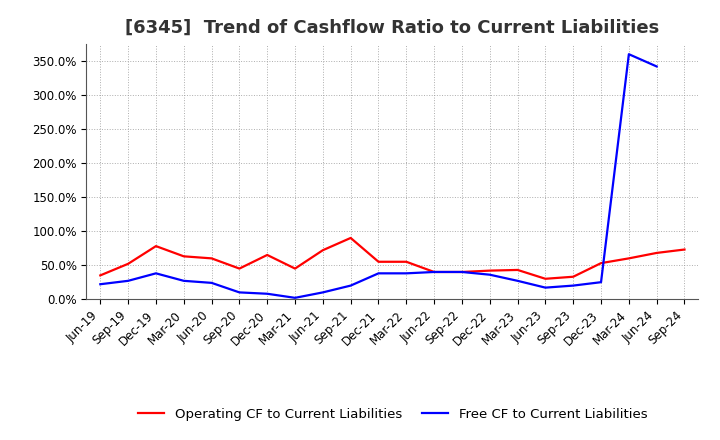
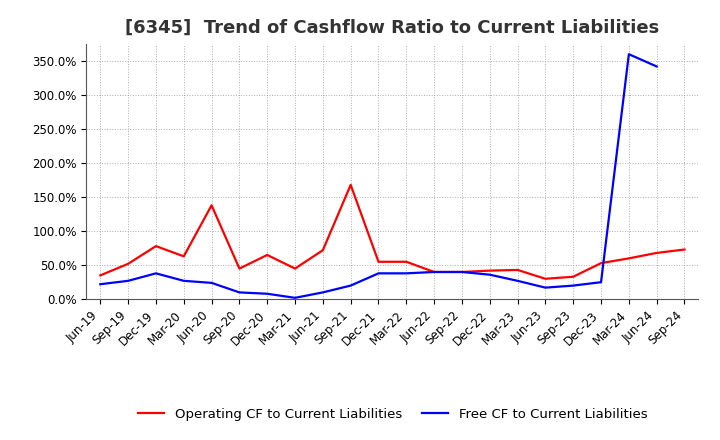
Operating CF to Current Liabilities/Jun-20: 60% -> 138%
Operating CF to Current Liabilities/Sep-21: 90% -> 168%
